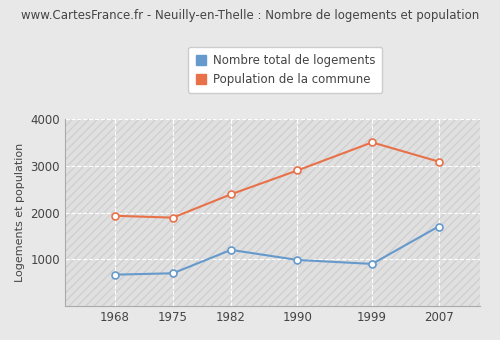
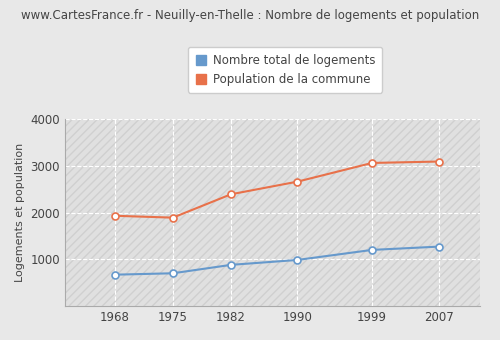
Nombre total de logements/1982: 1200 -> 880
Population de la commune/1990: 2900 -> 2660
Nombre total de logements/1999: 900 -> 1200
Population de la commune/1999: 3500 -> 3060
Nombre total de logements/2007: 1700 -> 1270
